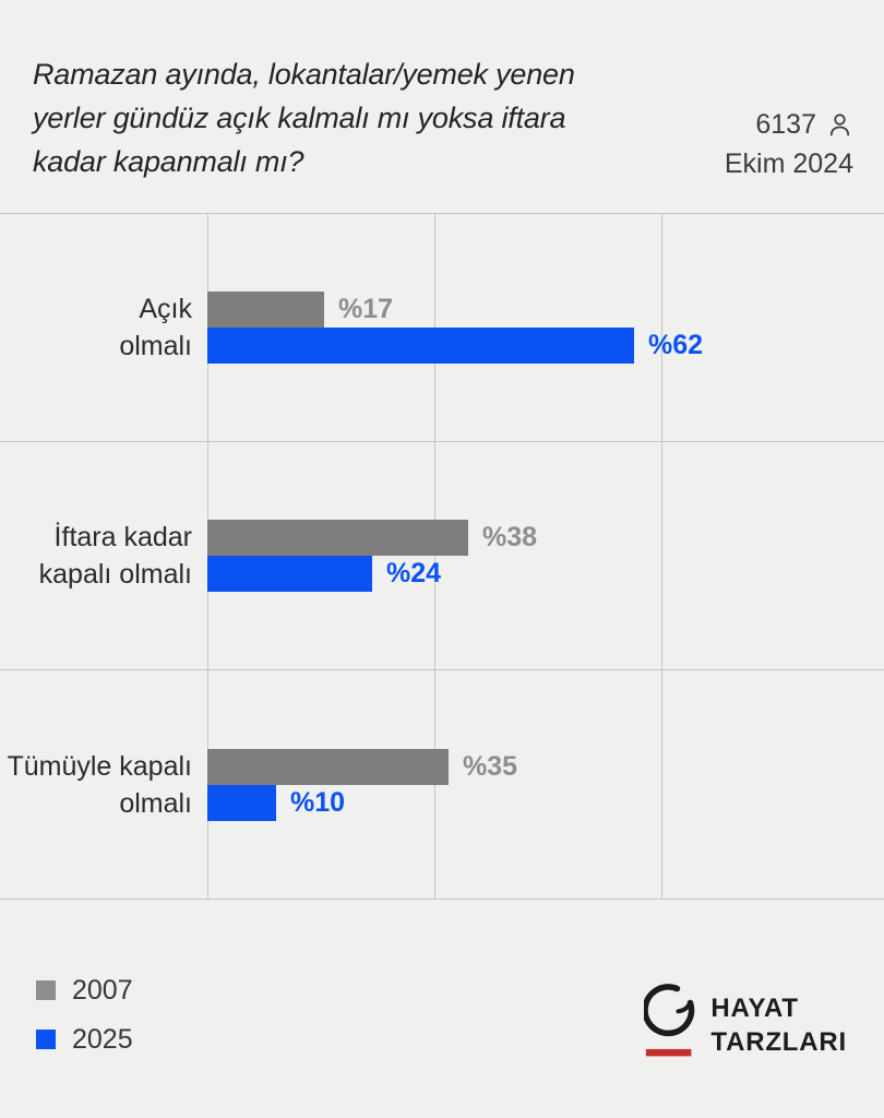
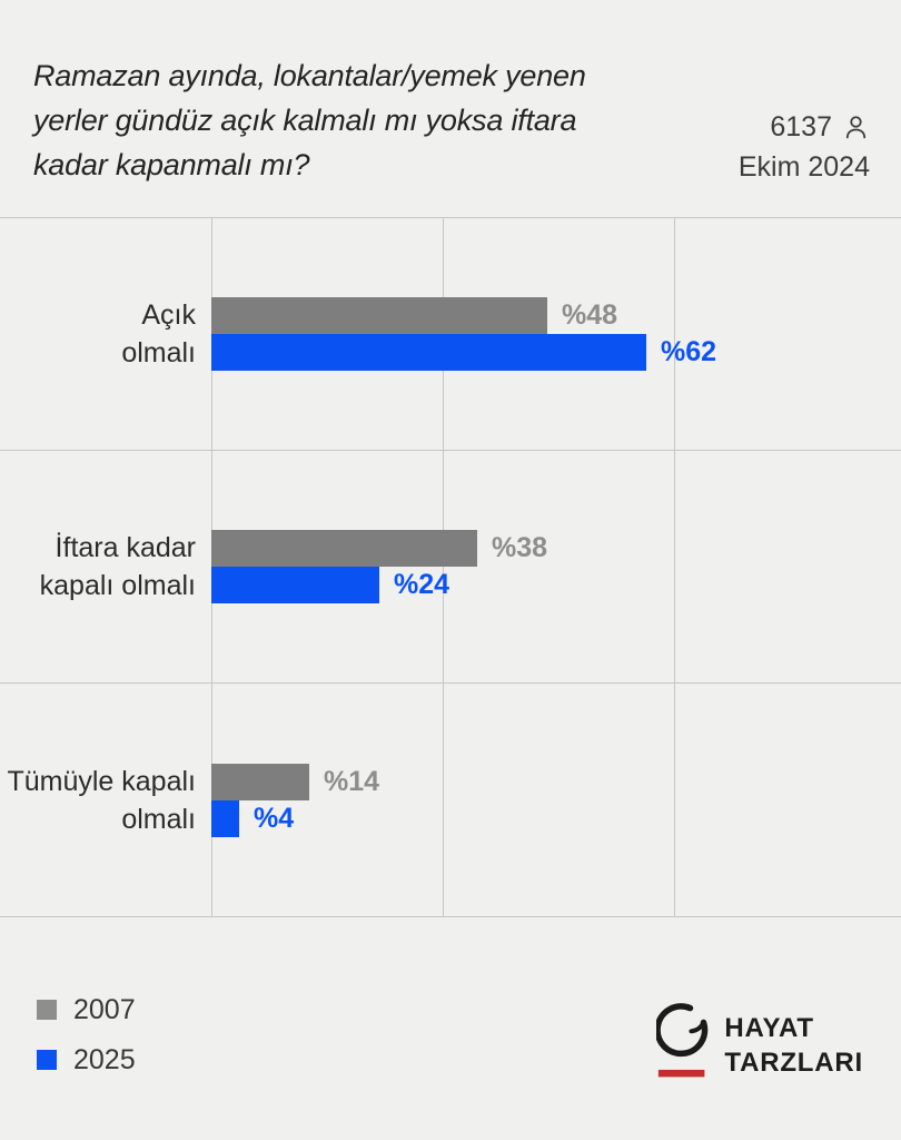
2007/Açık olmalı: 17 -> 48
2007/Tümüyle kapalı olmalı: 35 -> 14
2025/Tümüyle kapalı olmalı: 10 -> 4
